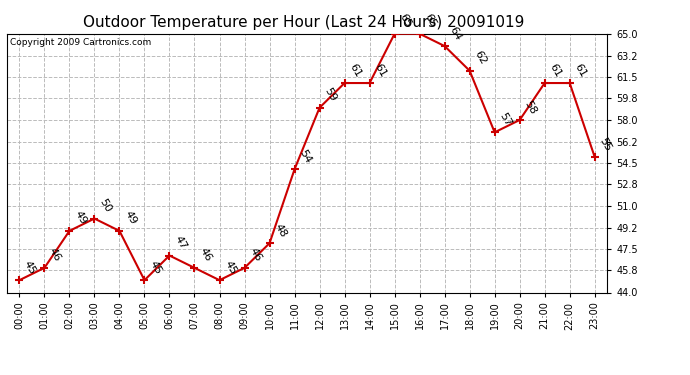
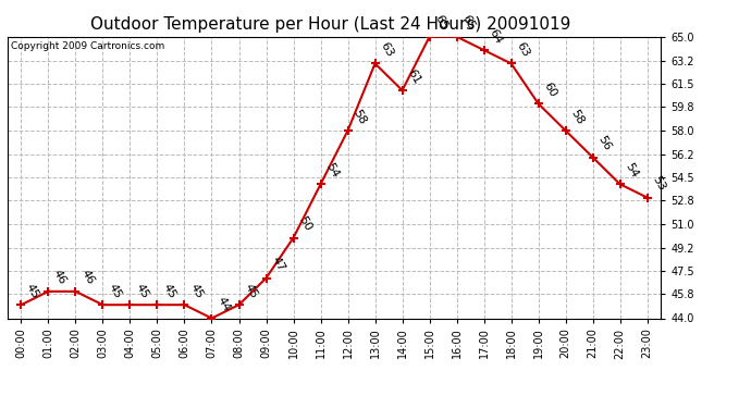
02:00: 49 -> 46
03:00: 50 -> 45
04:00: 49 -> 45
06:00: 47 -> 45
07:00: 46 -> 44
09:00: 46 -> 47
10:00: 48 -> 50
12:00: 59 -> 58
13:00: 61 -> 63
18:00: 62 -> 63
19:00: 57 -> 60
21:00: 61 -> 56
22:00: 61 -> 54
23:00: 55 -> 53
